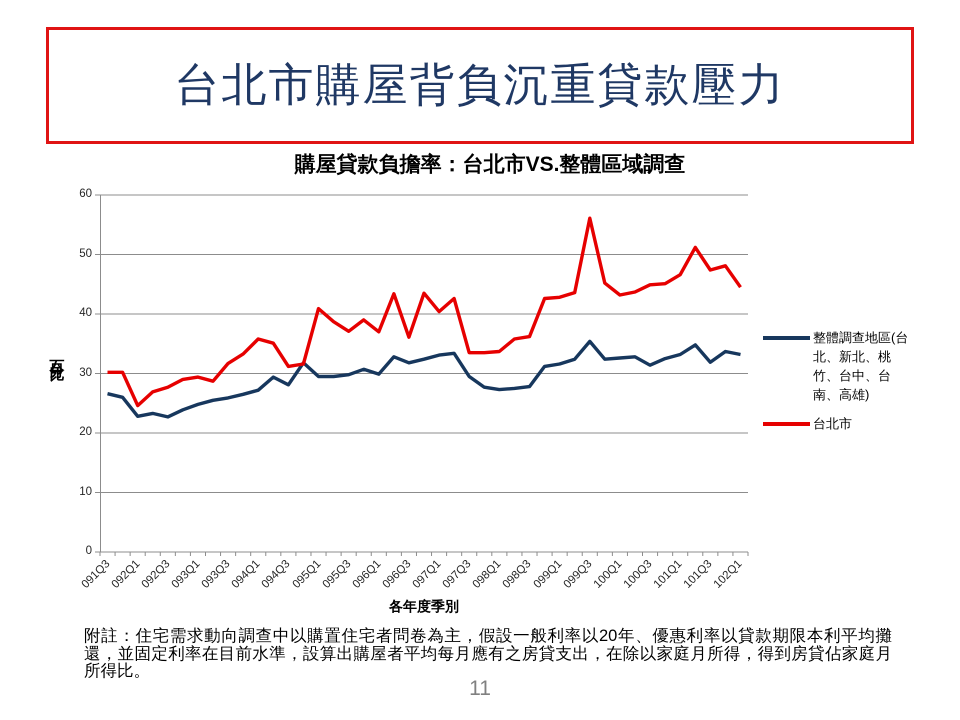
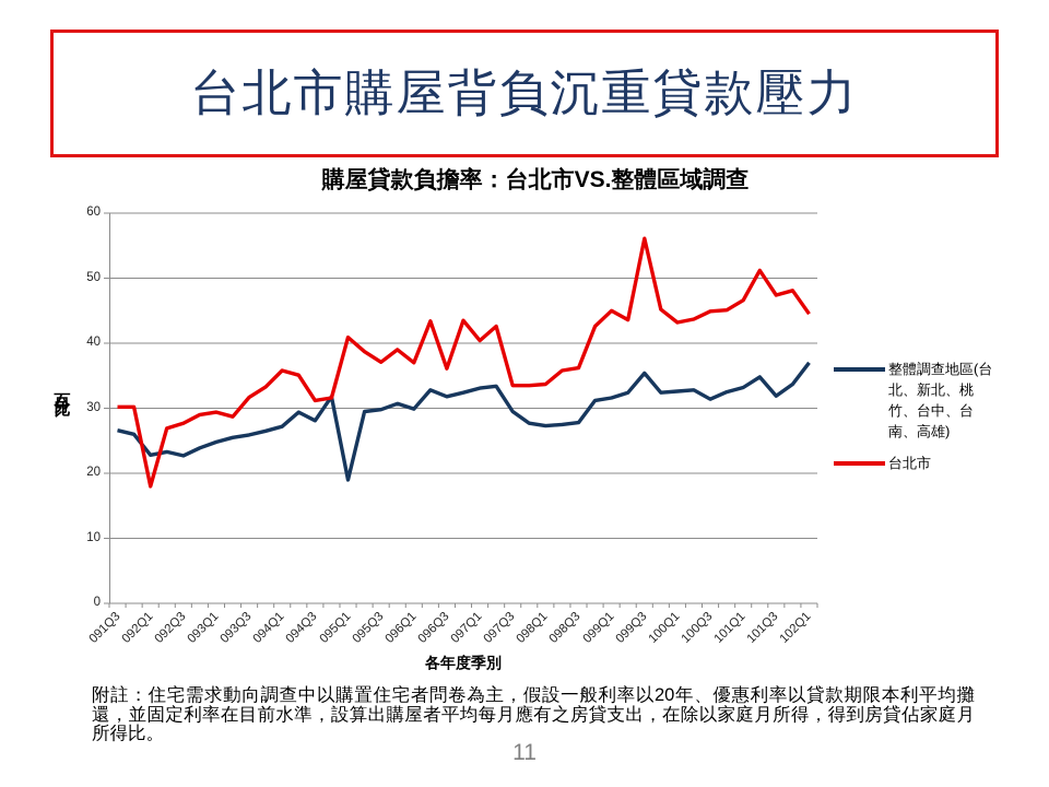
台北市/092Q1: 25 -> 18
整體調查地區(台北、新北、桃竹、台中、台南、高雄)/095Q1: 30 -> 19
台北市/099Q1: 43 -> 45
整體調查地區(台北、新北、桃竹、台中、台南、高雄)/102Q1: 33 -> 37
